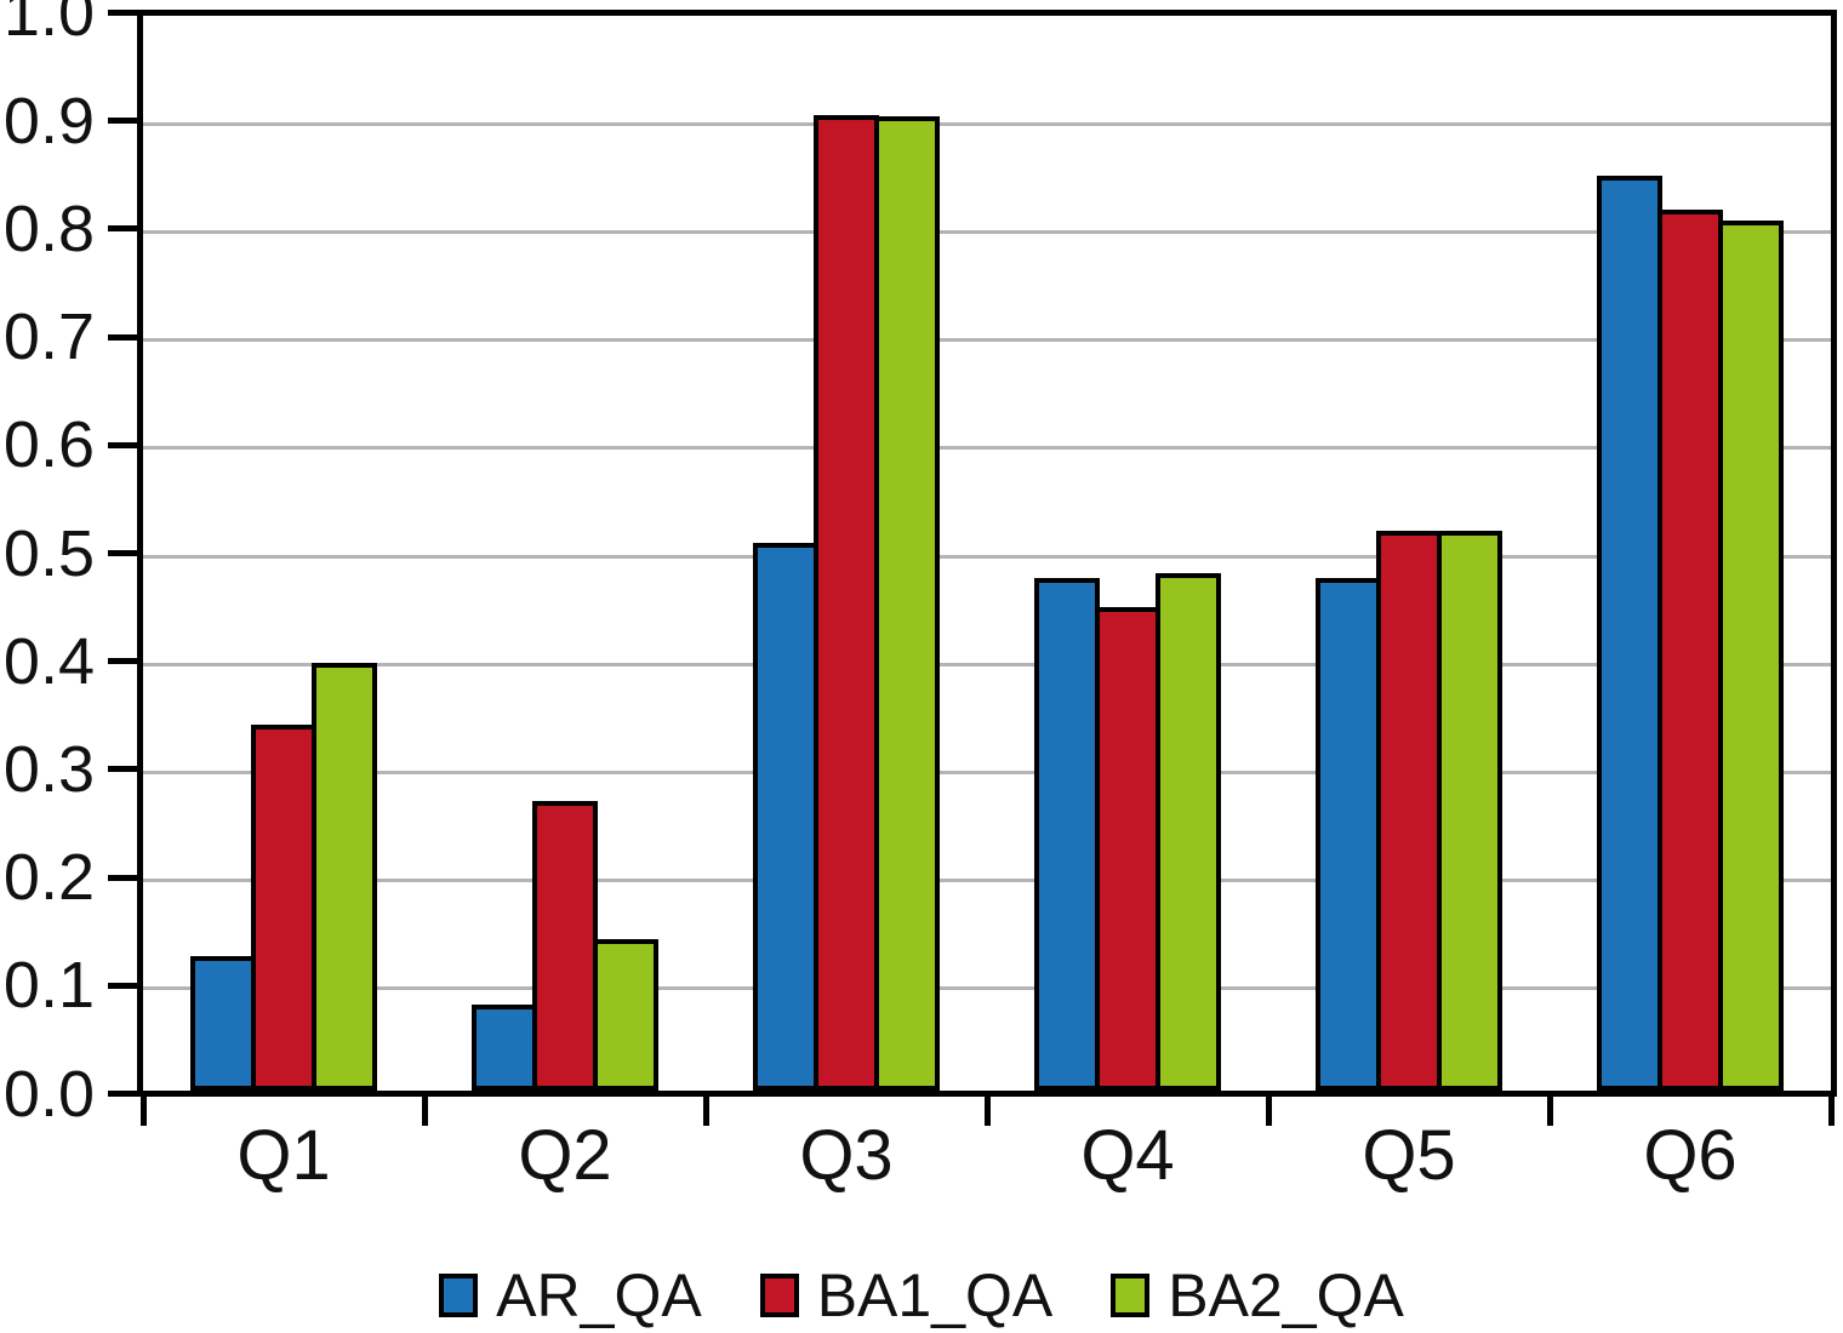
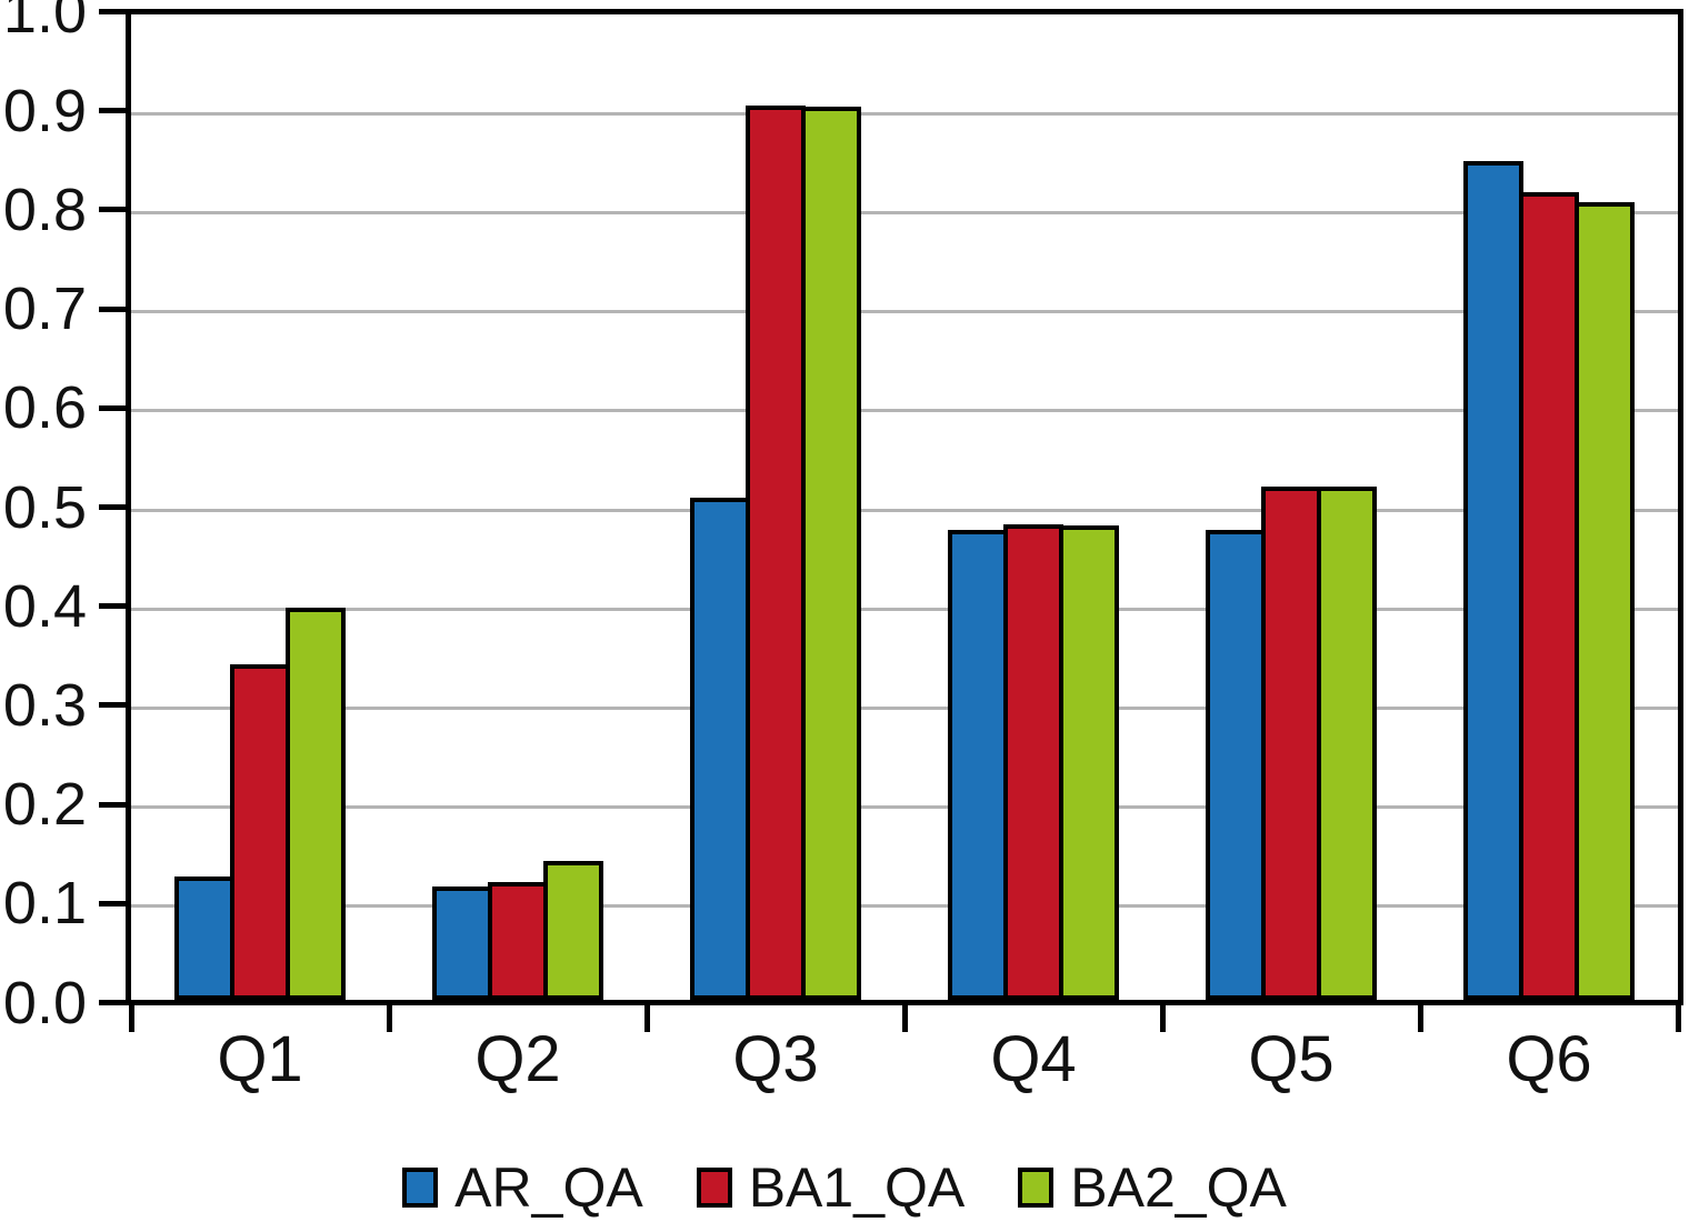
AR_QA/Q2: 0.08 -> 0.12
BA1_QA/Q2: 0.27 -> 0.12
BA1_QA/Q4: 0.45 -> 0.48
